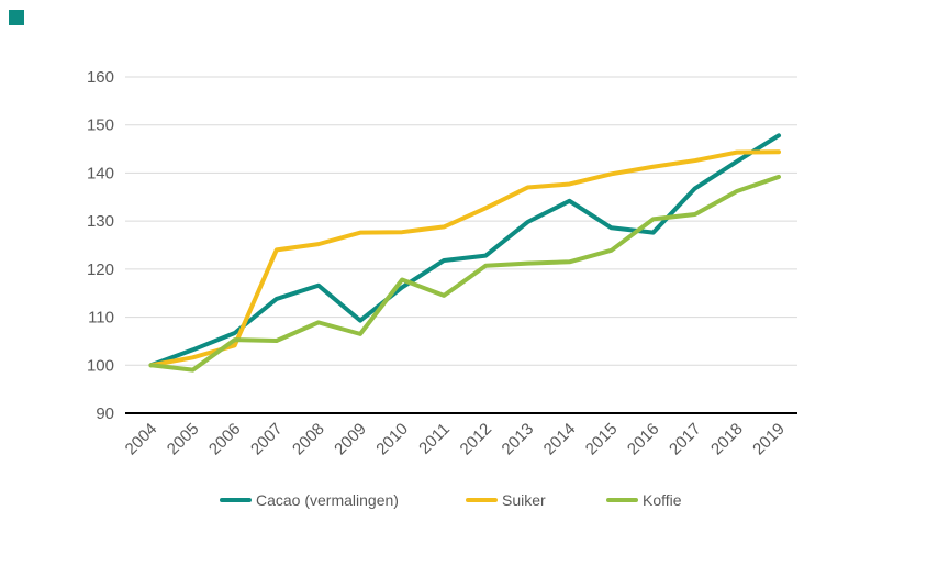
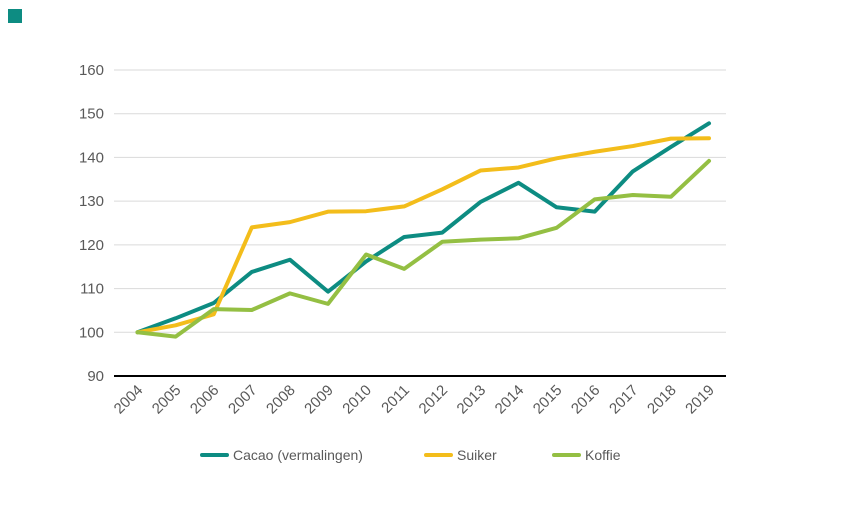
Koffie/2018: 136 -> 131
